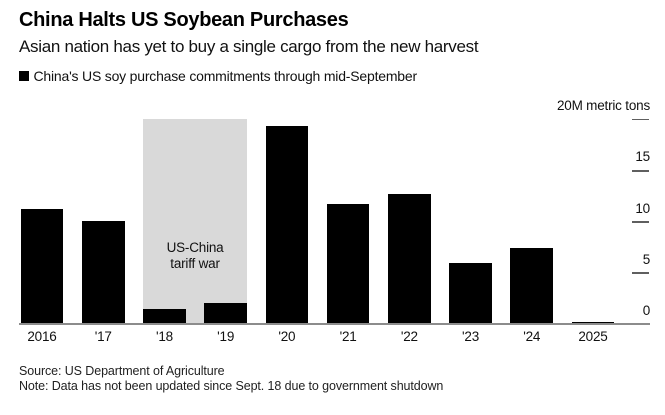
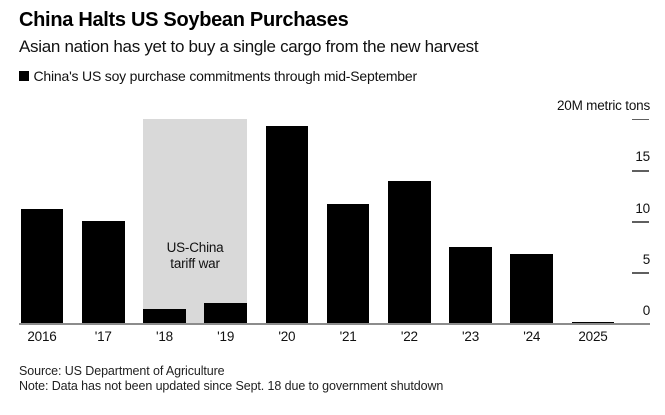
'22: 12.6 -> 13.9
'23: 5.9 -> 7.5
'24: 7.4 -> 6.8
